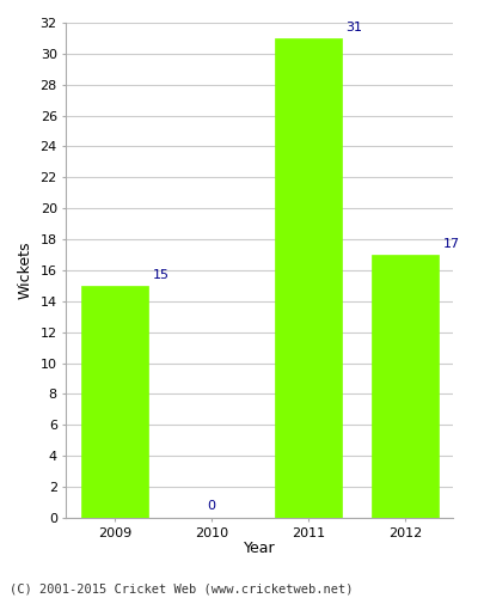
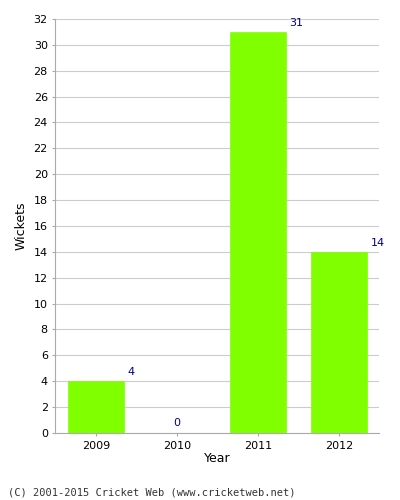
2009: 15 -> 4
2012: 17 -> 14
